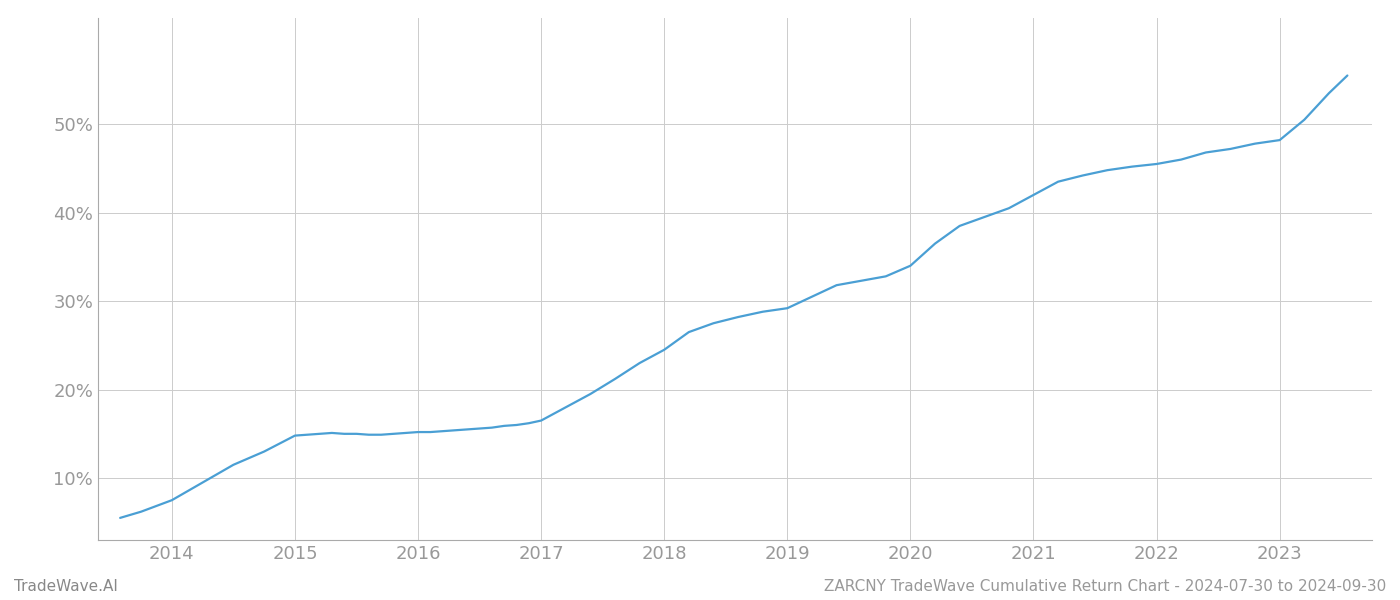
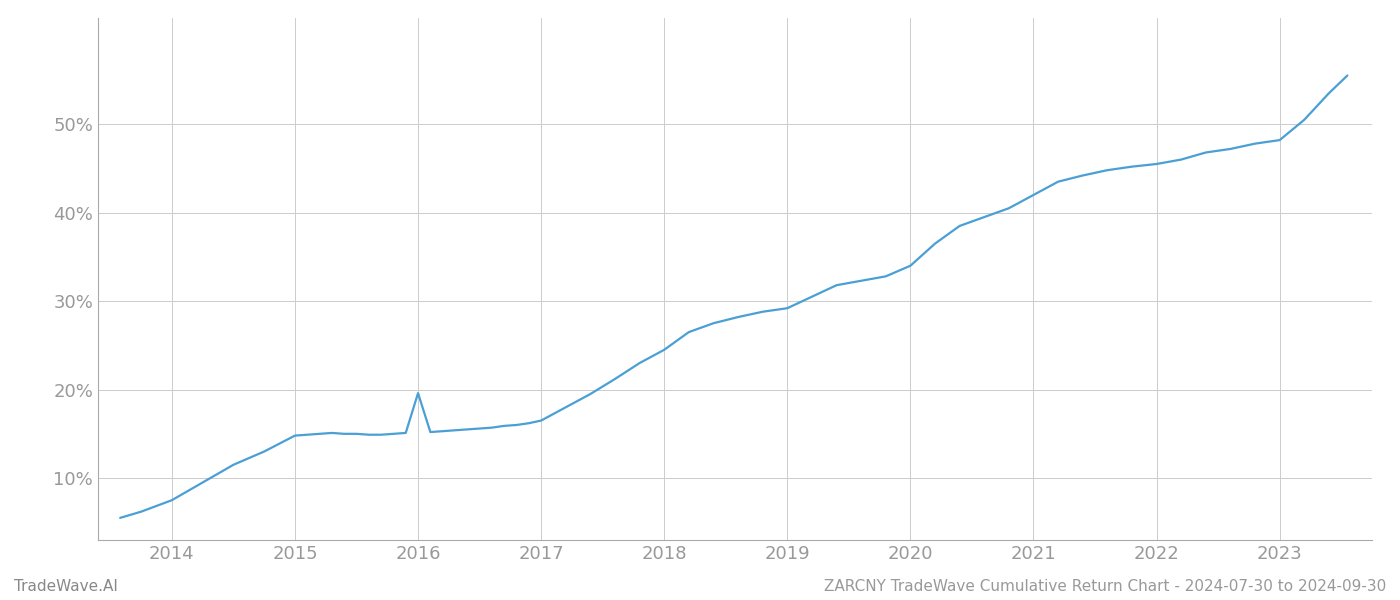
2016: 15.2% -> 19.6%
